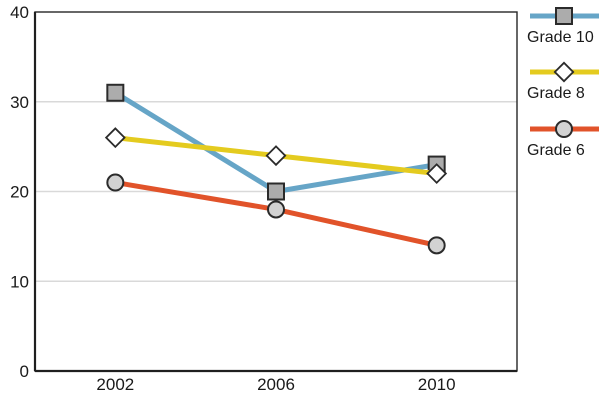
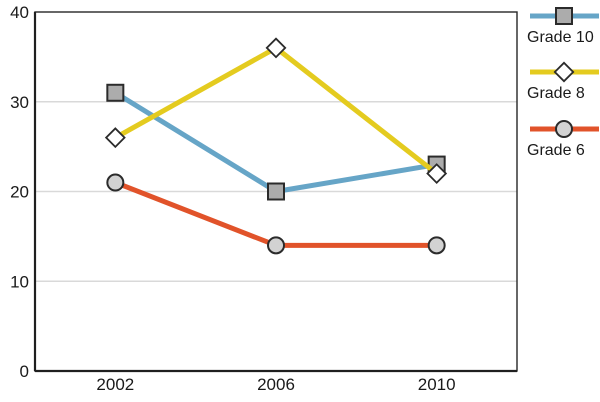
Grade 8/2006: 24 -> 36
Grade 6/2006: 18 -> 14
